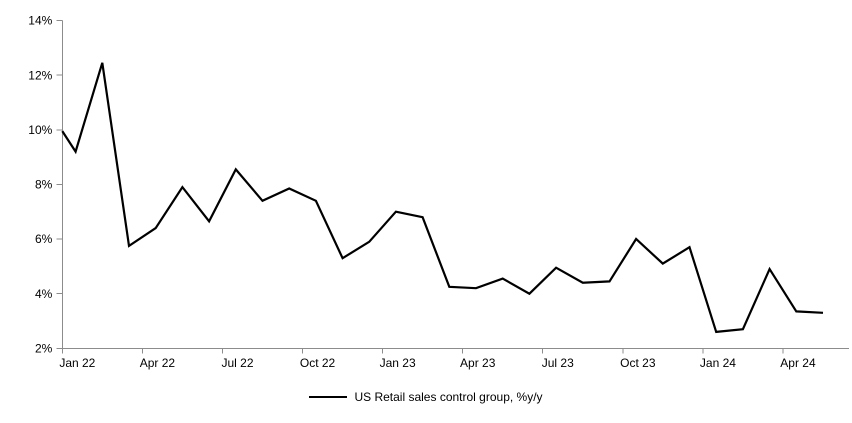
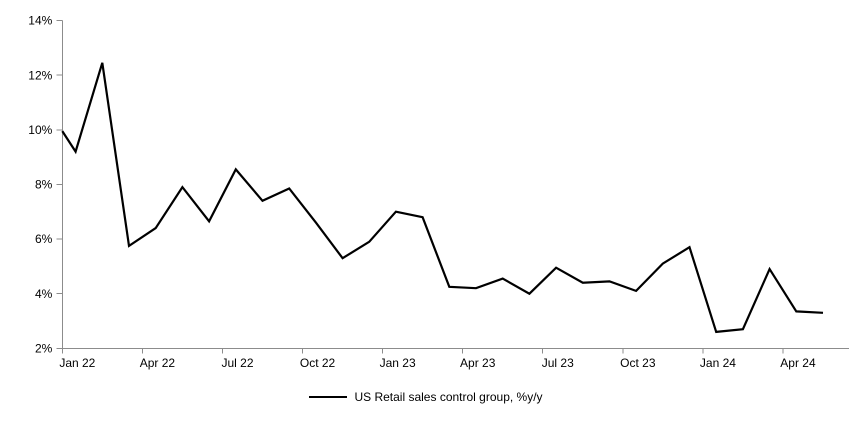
Oct 22: 7.4% -> 6.6%
Oct 23: 6.0% -> 4.1%
